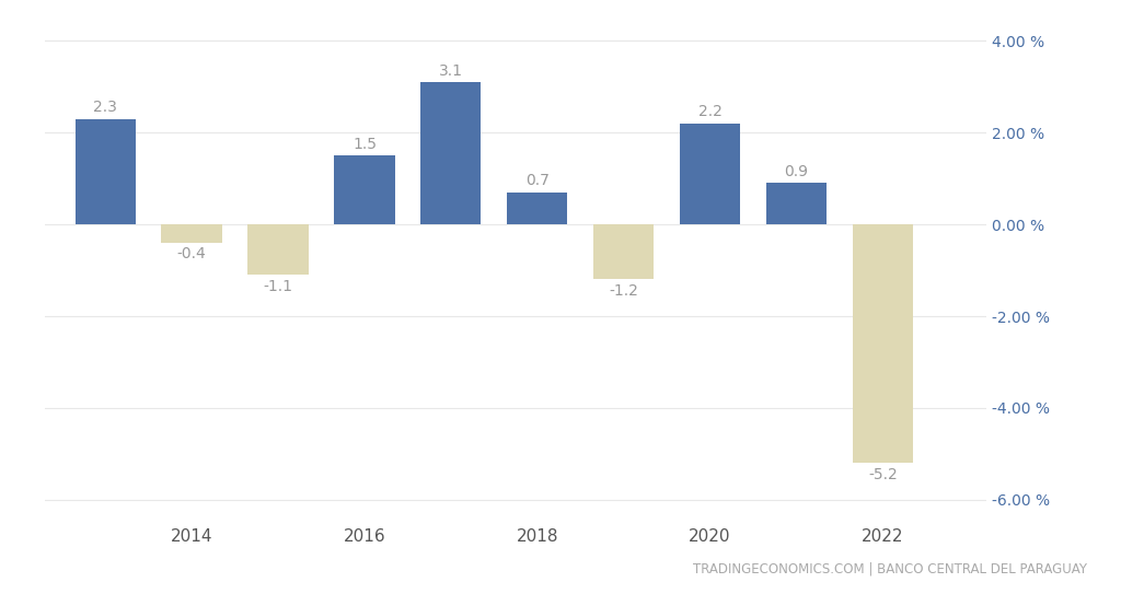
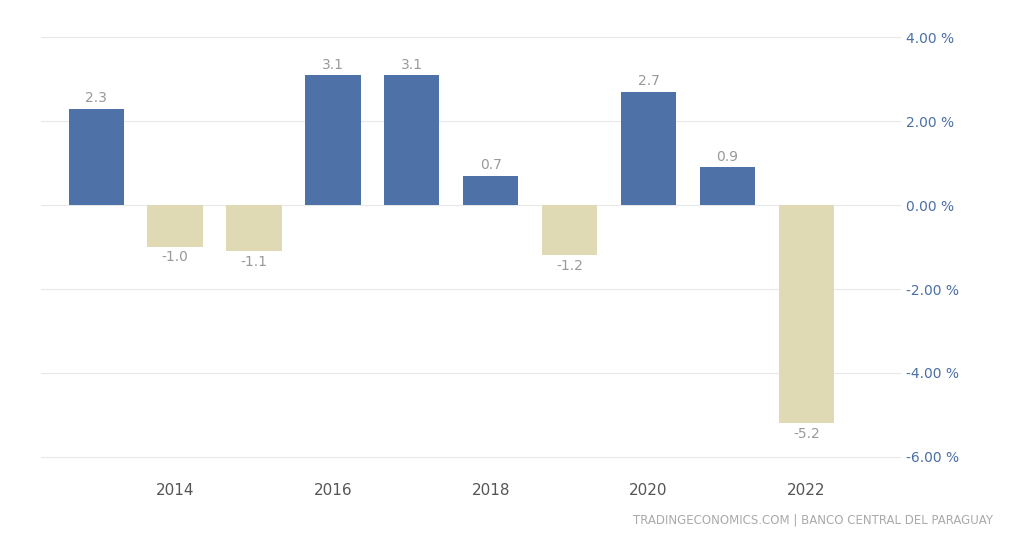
2014: -0.4 -> -1.0
2016: 1.5 -> 3.1
2020: 2.2 -> 2.7
